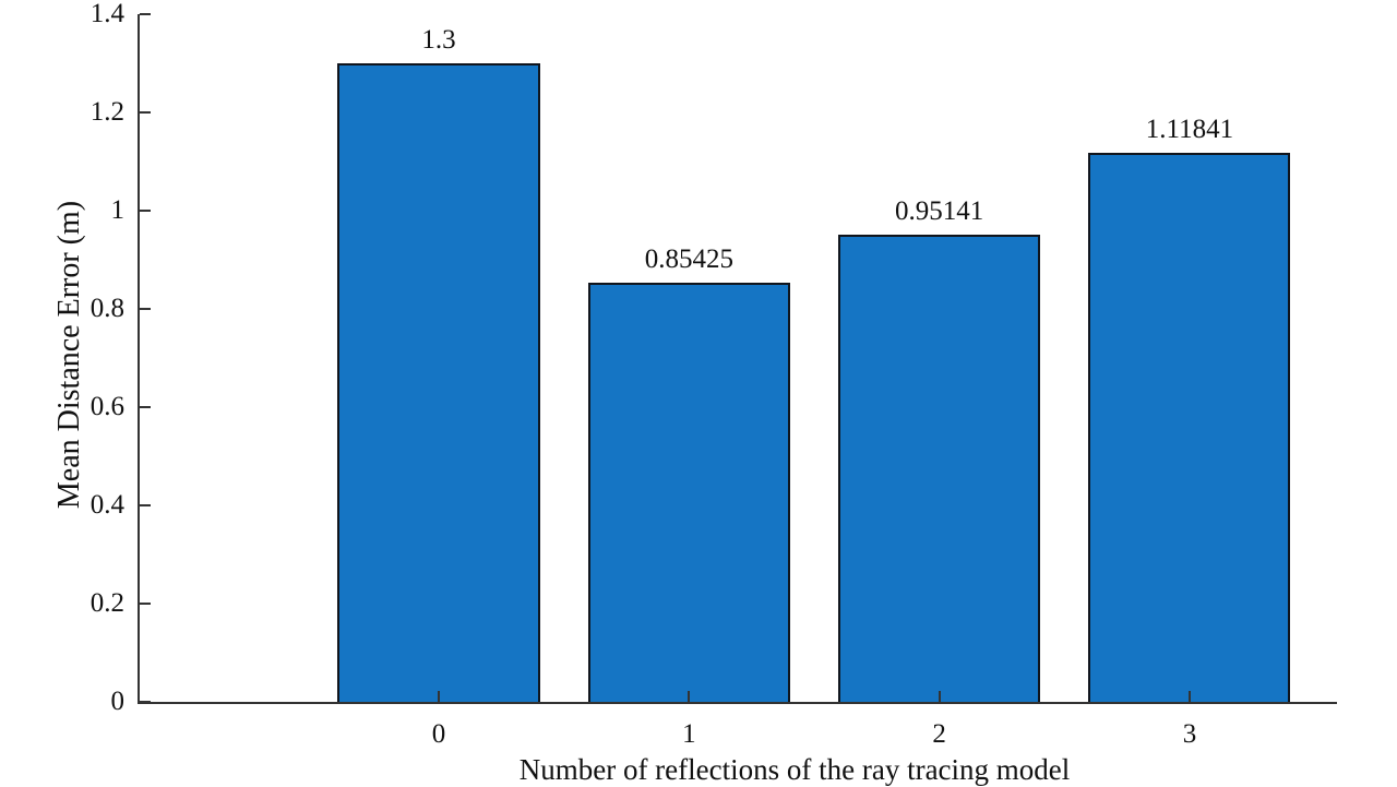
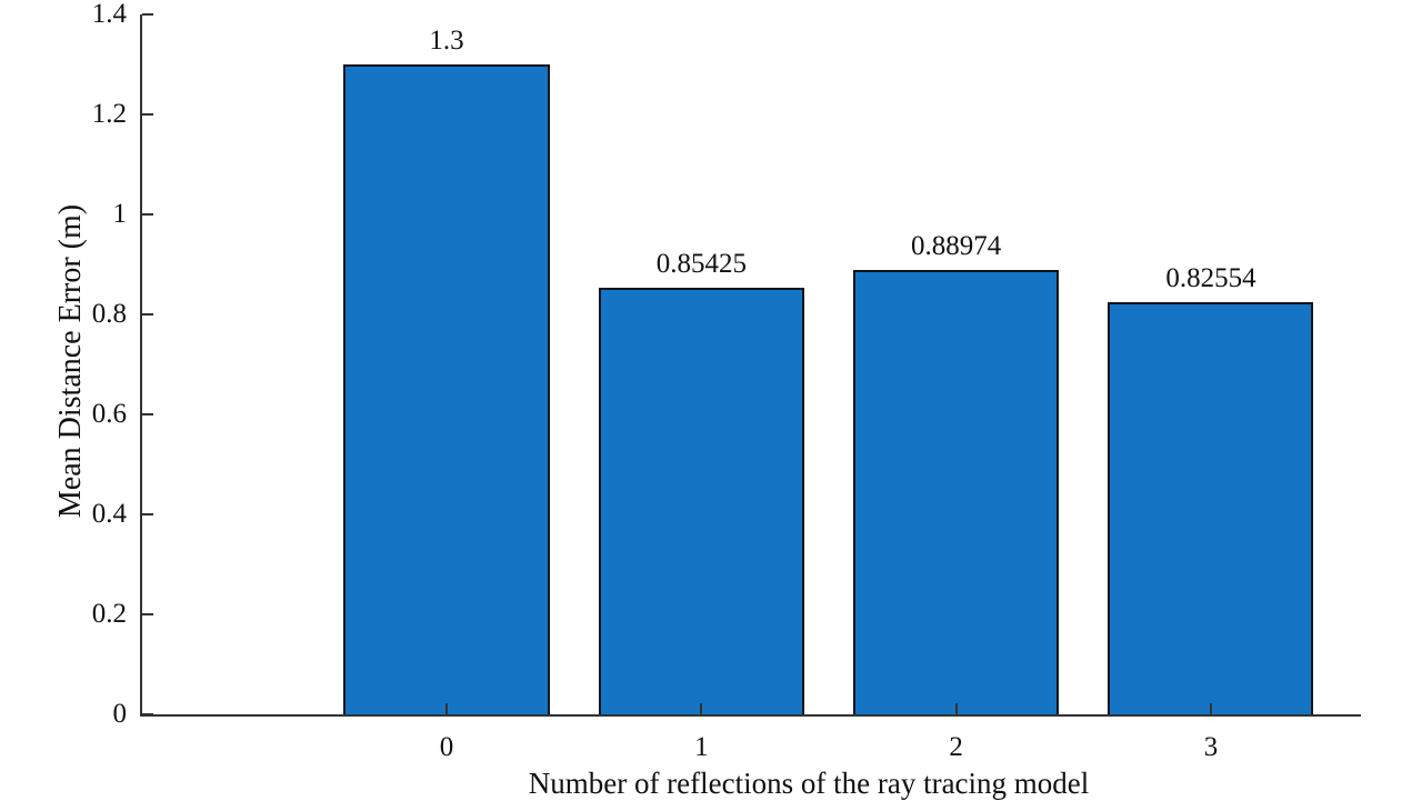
2: 0.95141 -> 0.88974
3: 1.11841 -> 0.82554
